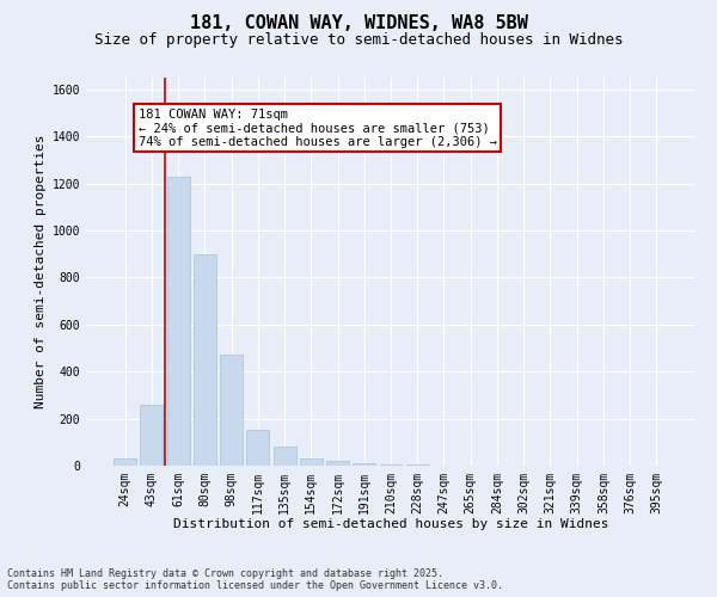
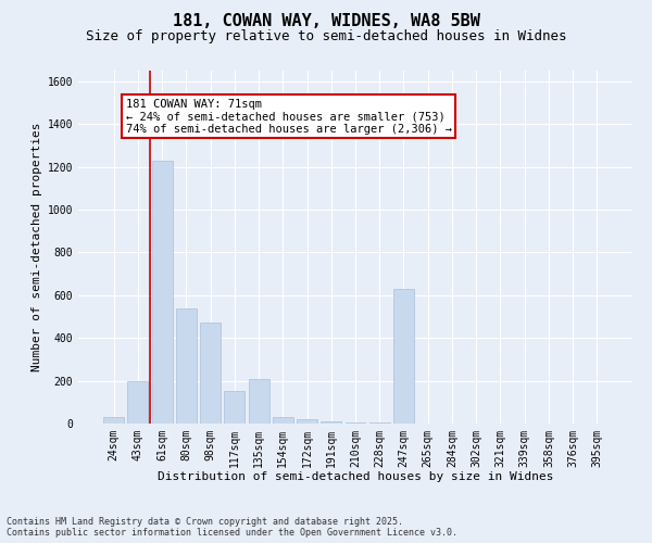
43sqm: 260 -> 200
80sqm: 900 -> 540
135sqm: 80 -> 210
247sqm: 0 -> 630
